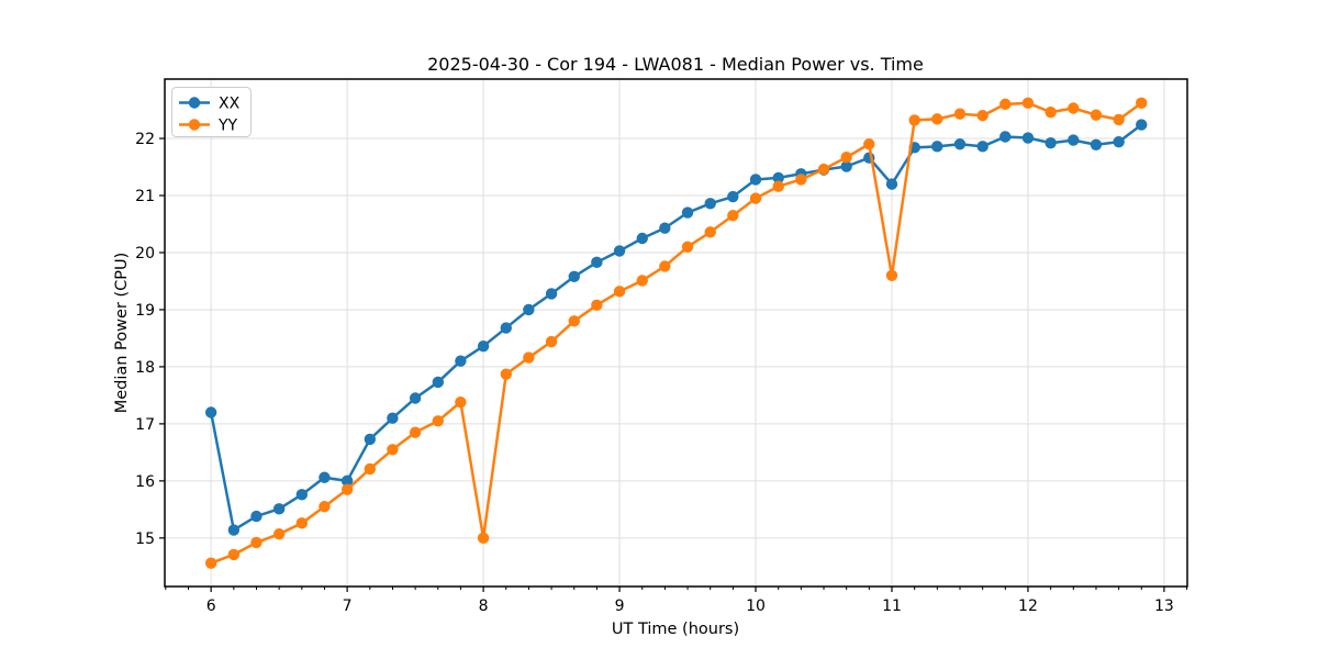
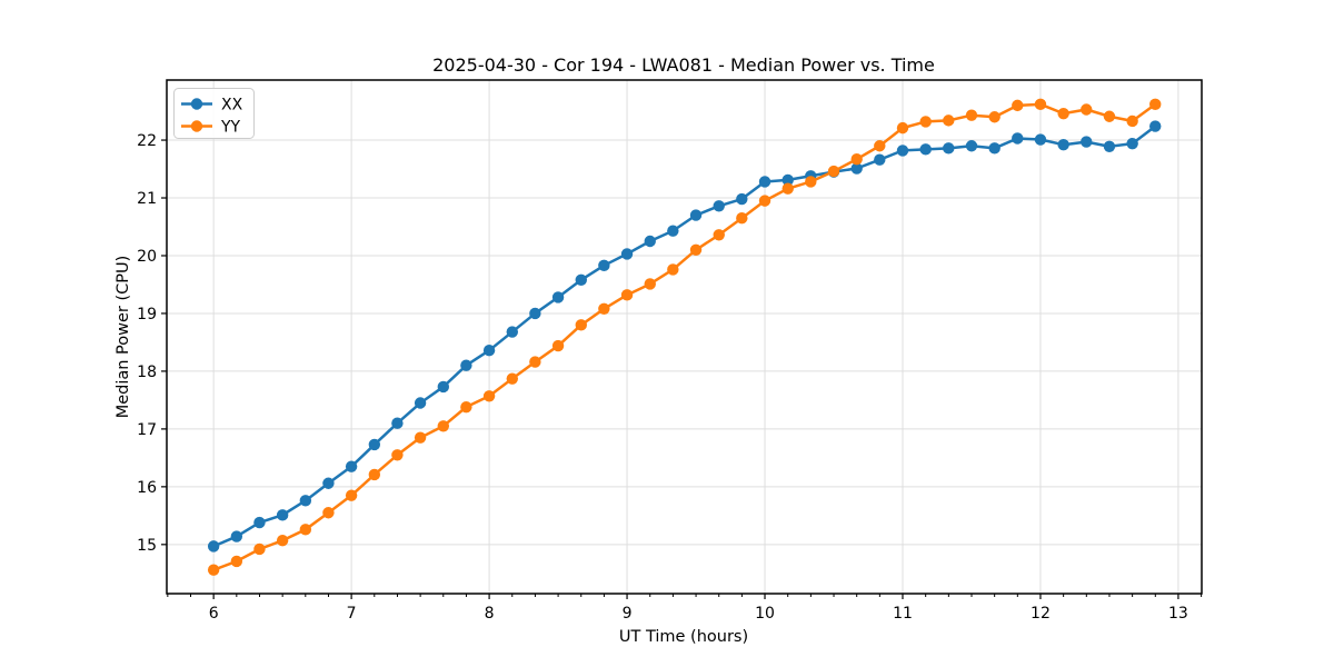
XX/6: 17.2 -> 15.0
XX/7: 16.0 -> 16.4
YY/8: 15.0 -> 17.6
XX/11: 21.2 -> 21.8
YY/11: 19.6 -> 22.2
